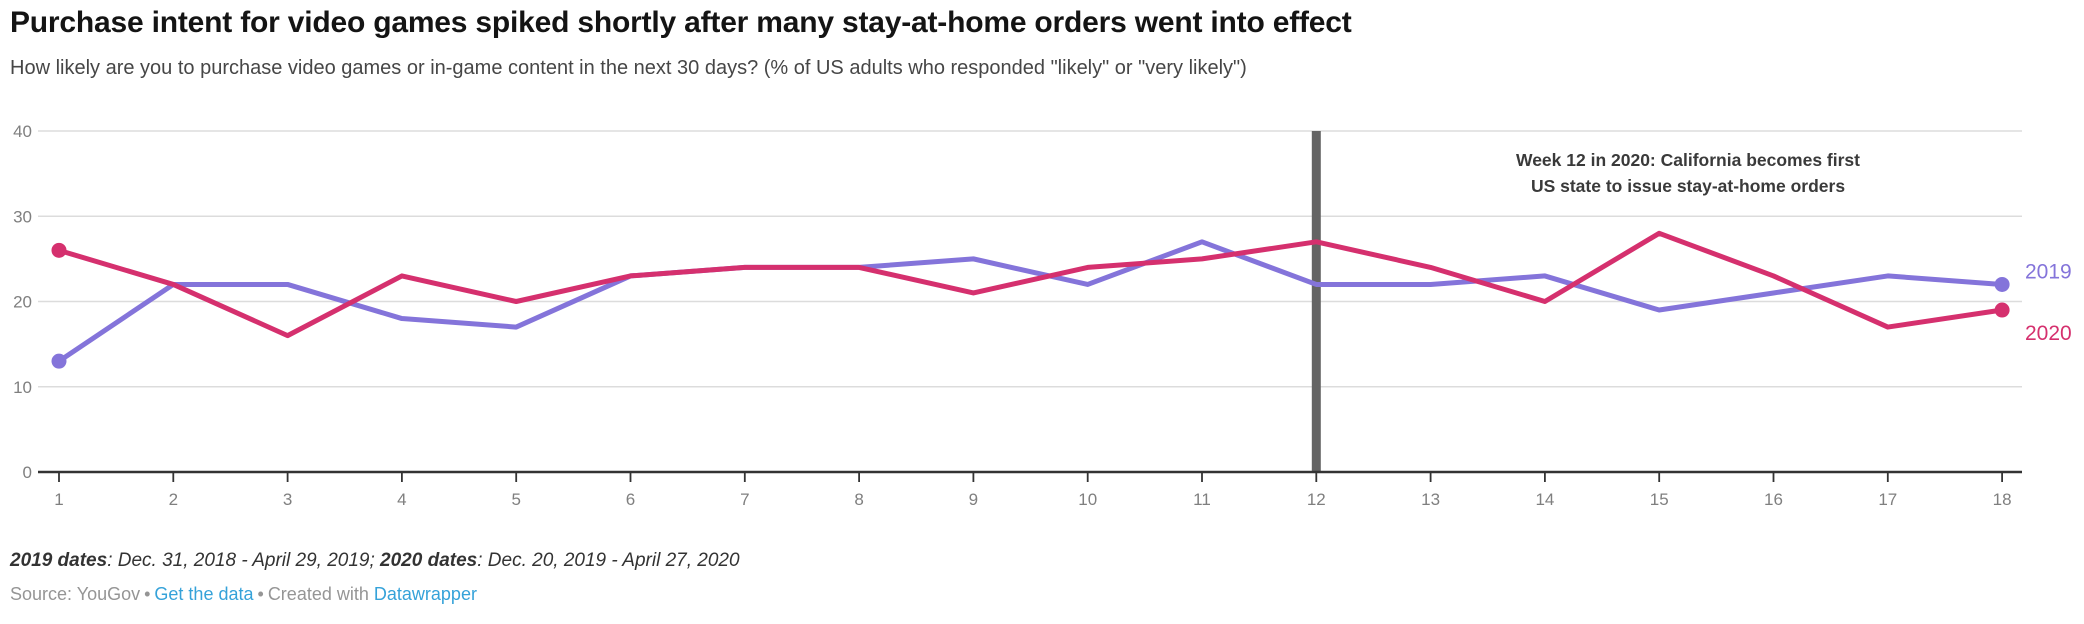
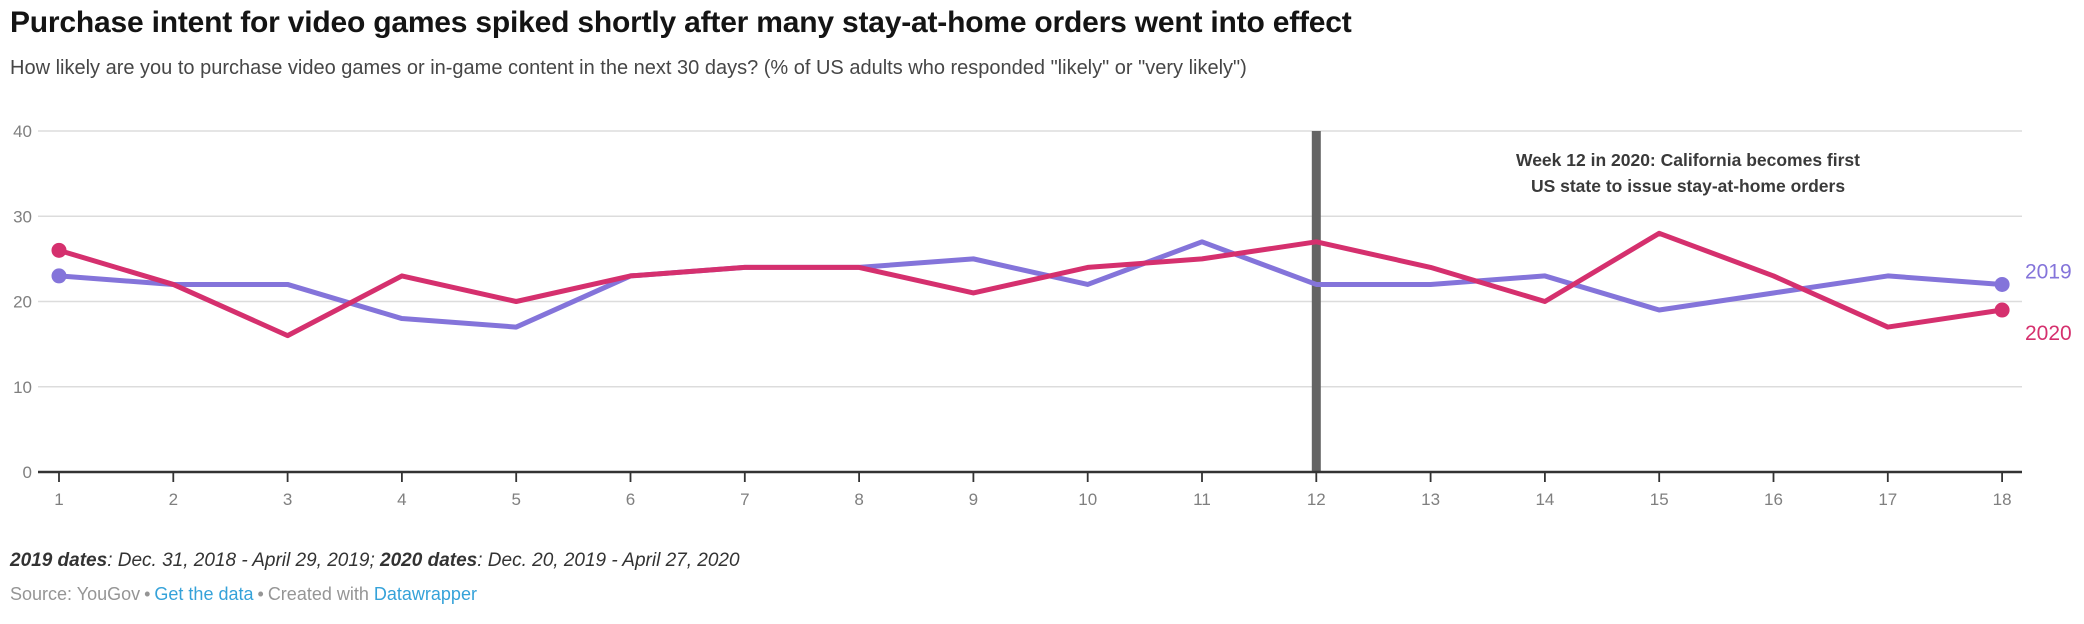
2019/1: 13 -> 23
